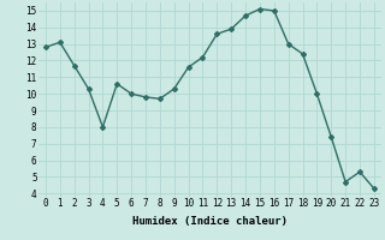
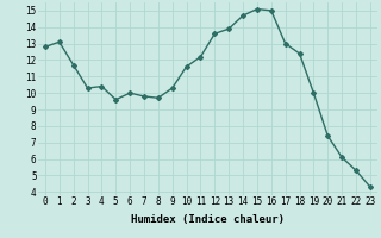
4: 8.0 -> 10.4
5: 10.6 -> 9.6
21: 4.7 -> 6.1
